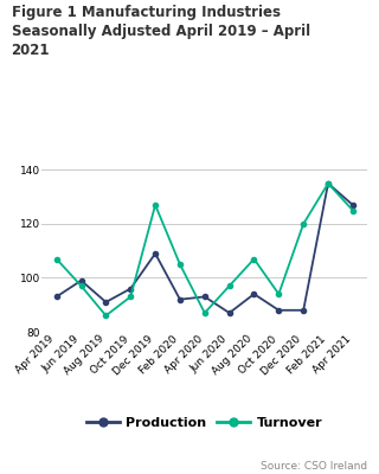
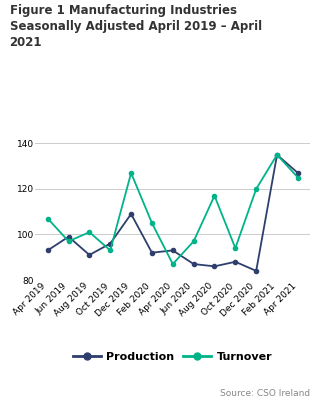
Turnover/Aug 2019: 86 -> 101
Production/Aug 2020: 94 -> 86
Turnover/Aug 2020: 107 -> 117
Production/Dec 2020: 88 -> 84
